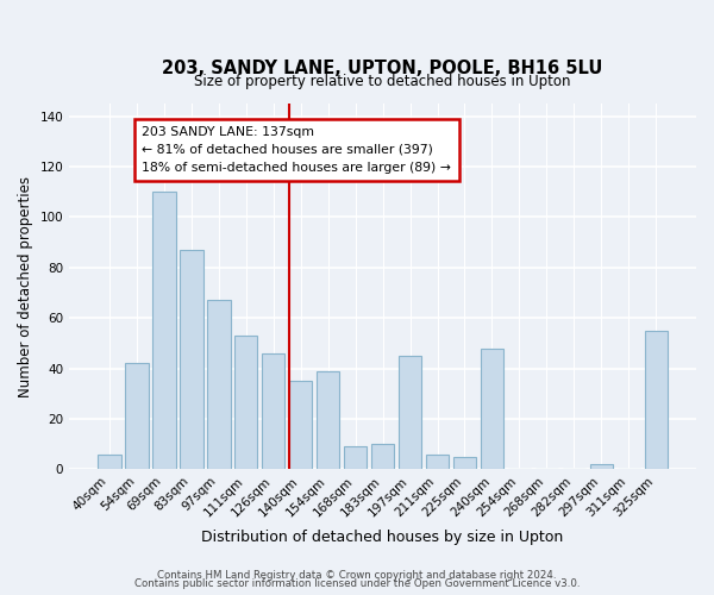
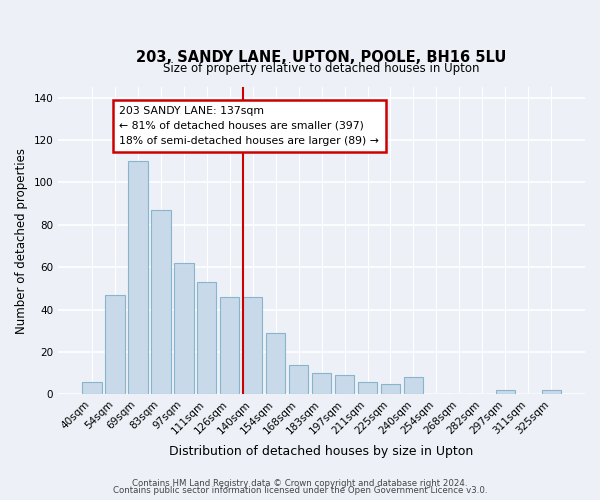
54sqm: 42 -> 47
97sqm: 67 -> 62
140sqm: 35 -> 46
154sqm: 39 -> 29
168sqm: 9 -> 14
197sqm: 45 -> 9
240sqm: 48 -> 8
325sqm: 55 -> 2
